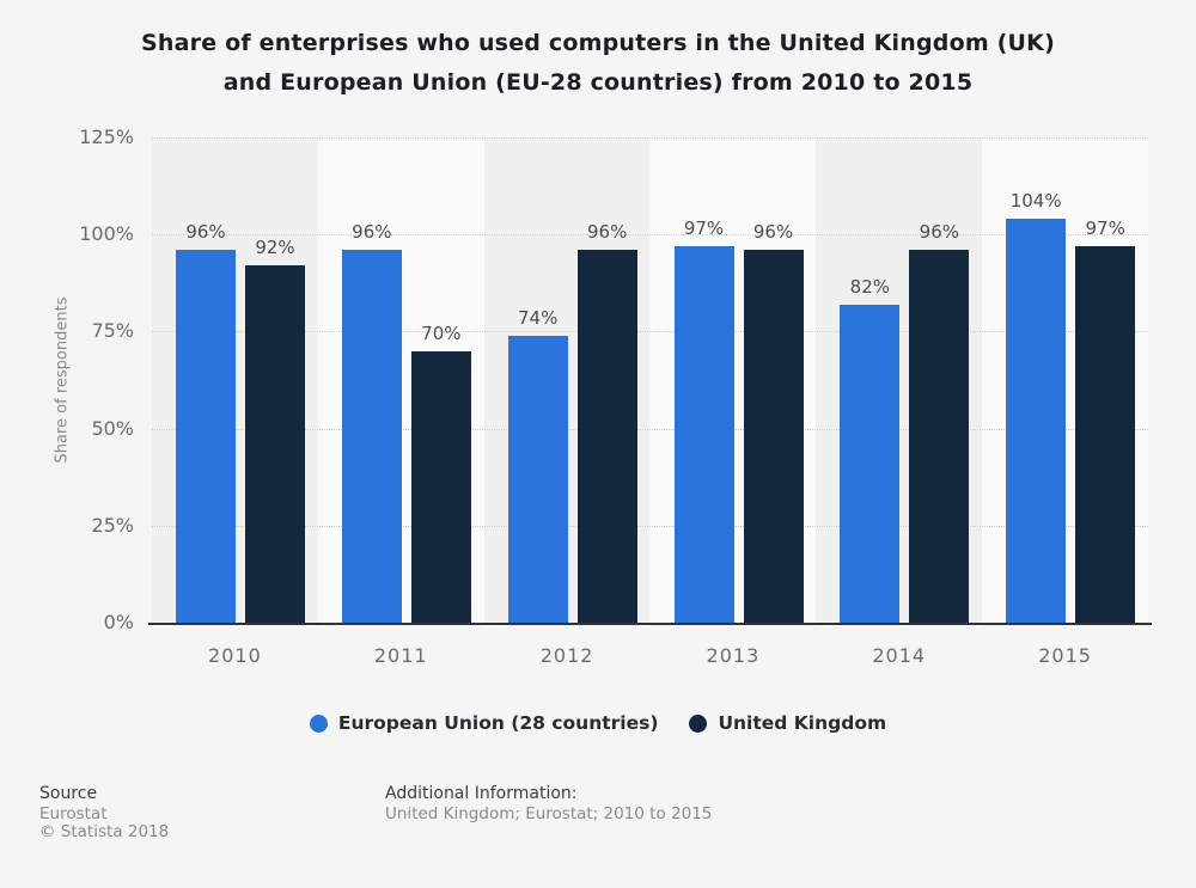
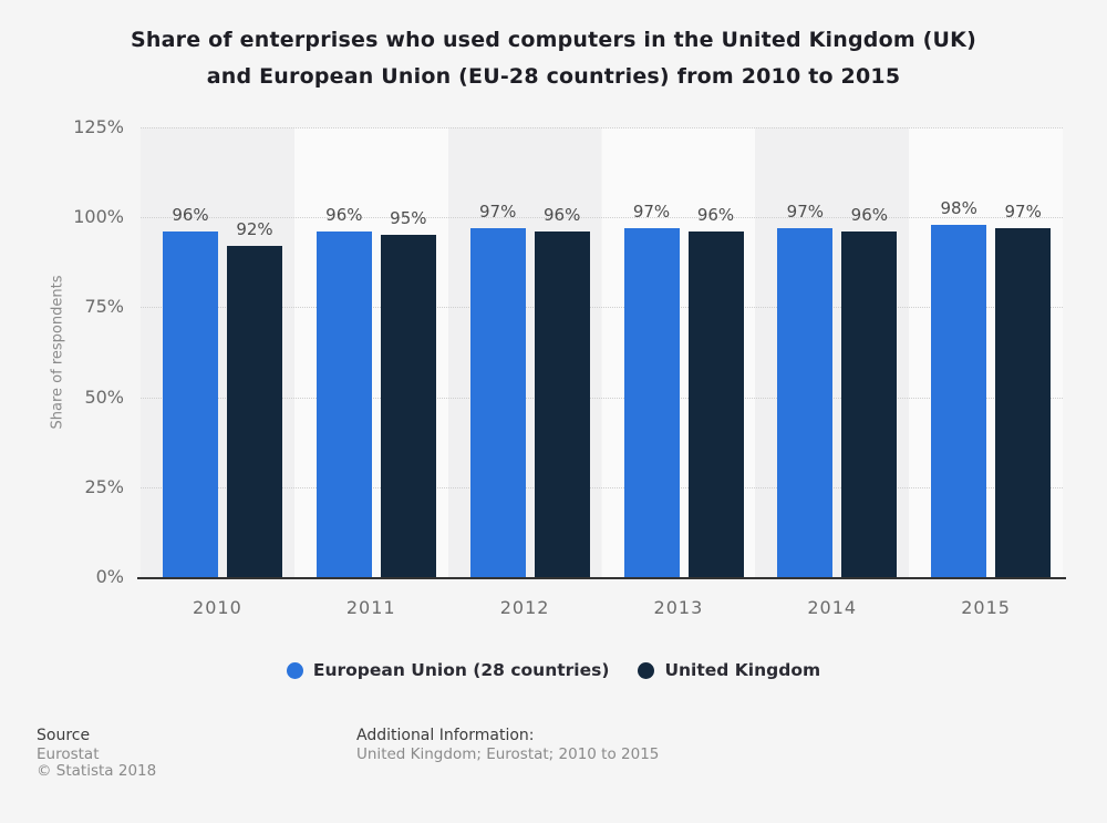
United Kingdom/2011: 70% -> 95%
European Union (28 countries)/2012: 74% -> 97%
European Union (28 countries)/2014: 82% -> 97%
European Union (28 countries)/2015: 104% -> 98%
